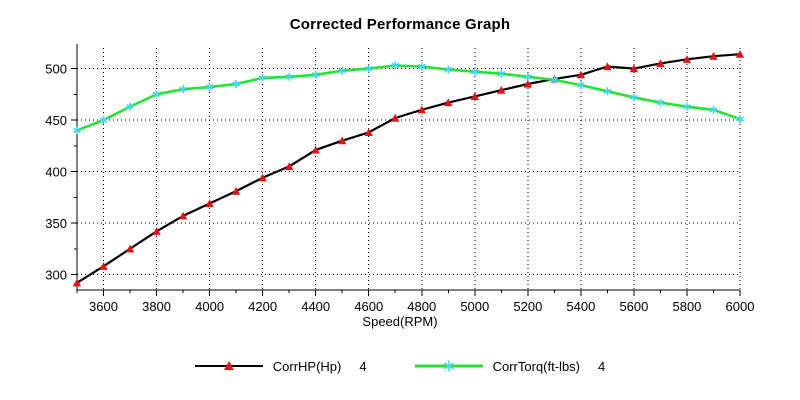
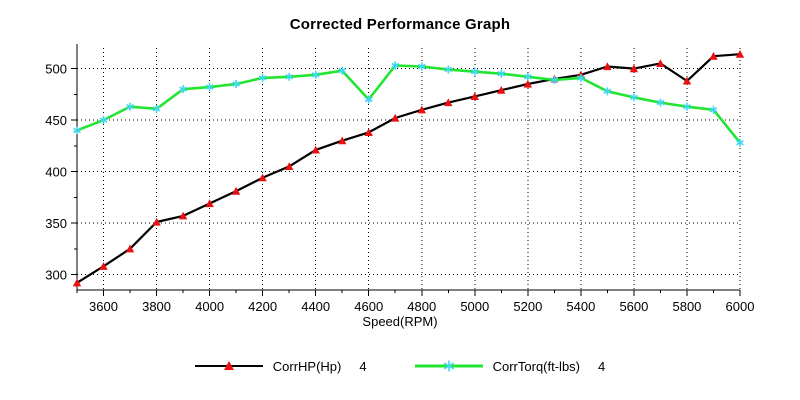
CorrHP(Hp)/3800: 342 -> 351
CorrTorq(ft-lbs)/3800: 475 -> 461
CorrTorq(ft-lbs)/4600: 500 -> 470
CorrTorq(ft-lbs)/5400: 484 -> 491
CorrHP(Hp)/5800: 509 -> 488
CorrTorq(ft-lbs)/6000: 451 -> 428
